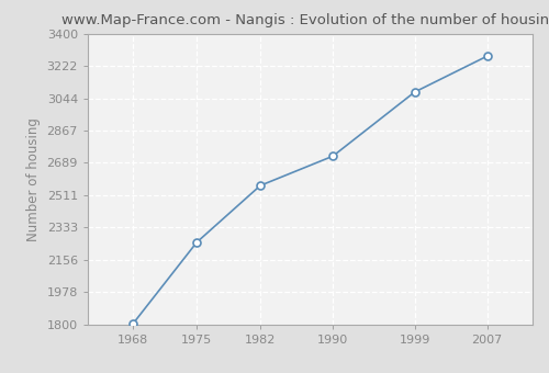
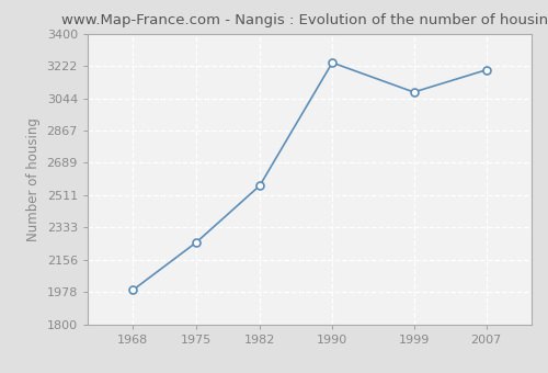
1968: 1810 -> 1990
1990: 2730 -> 3240
2007: 3280 -> 3200
